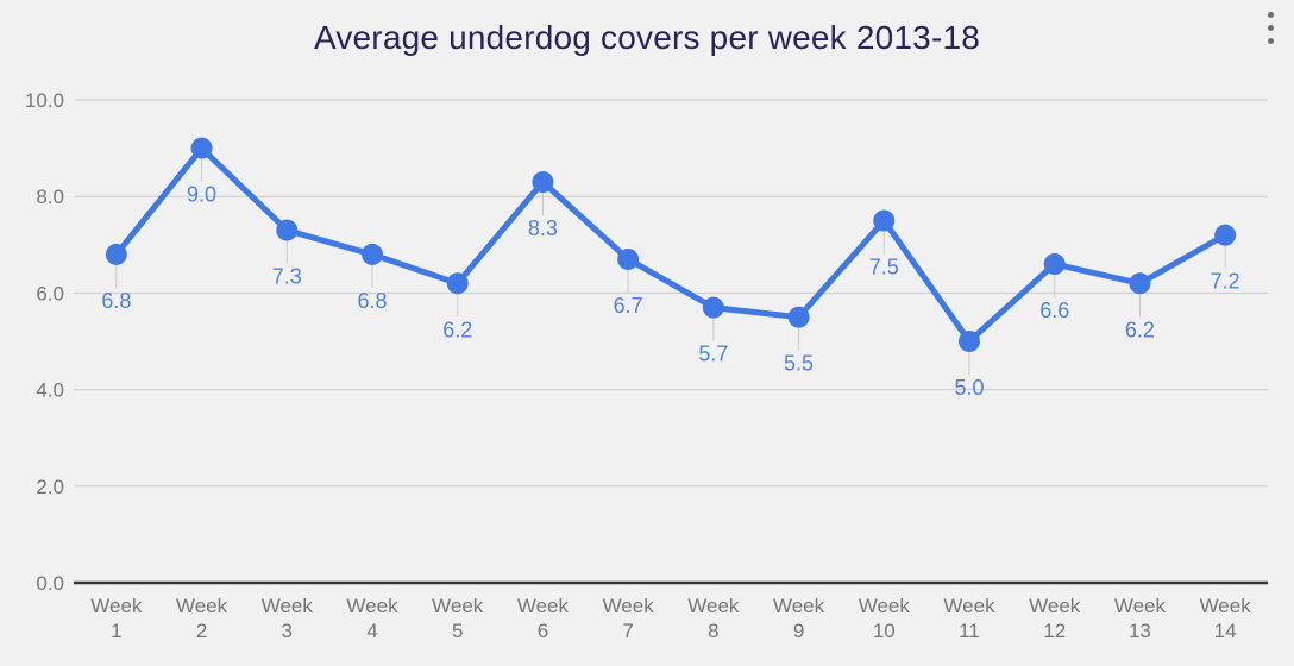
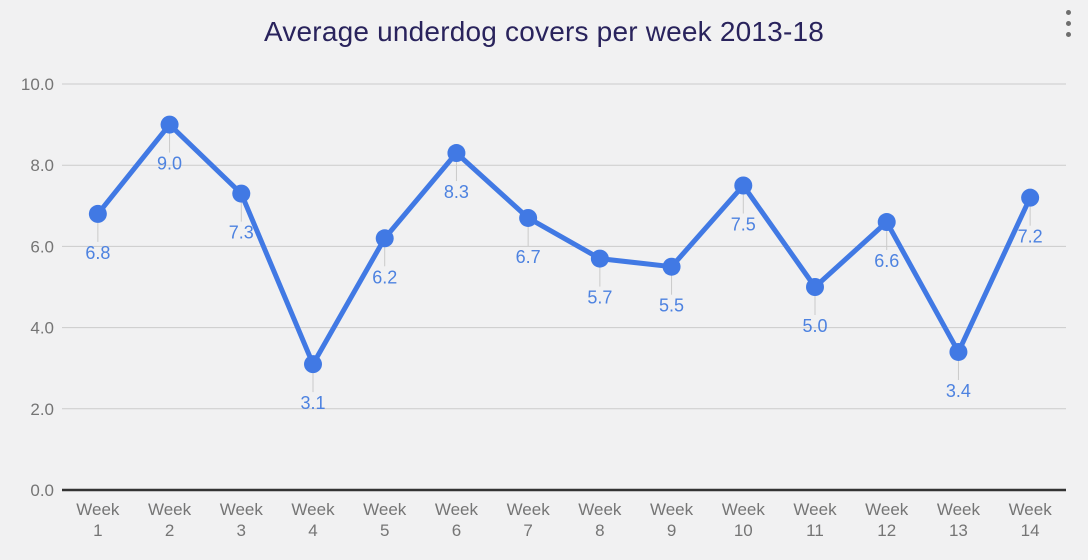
Week 4: 6.8 -> 3.1
Week 13: 6.2 -> 3.4
